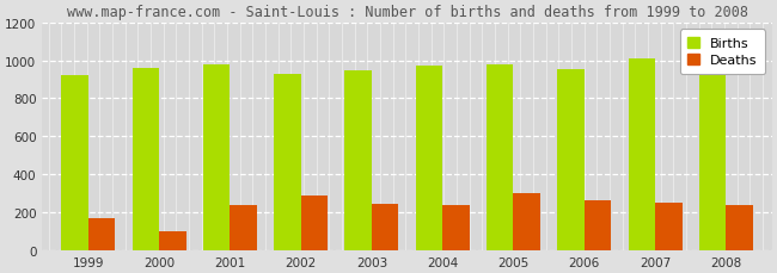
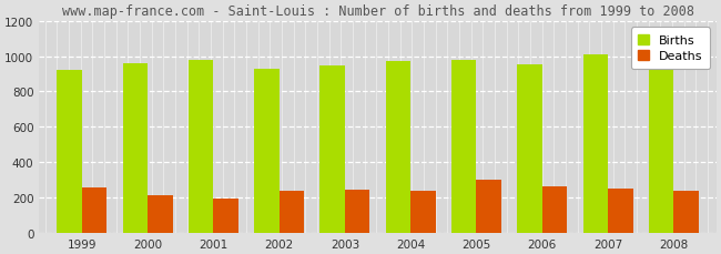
Deaths/1999: 170 -> 260
Deaths/2000: 100 -> 210
Deaths/2001: 240 -> 190
Deaths/2002: 290 -> 240
